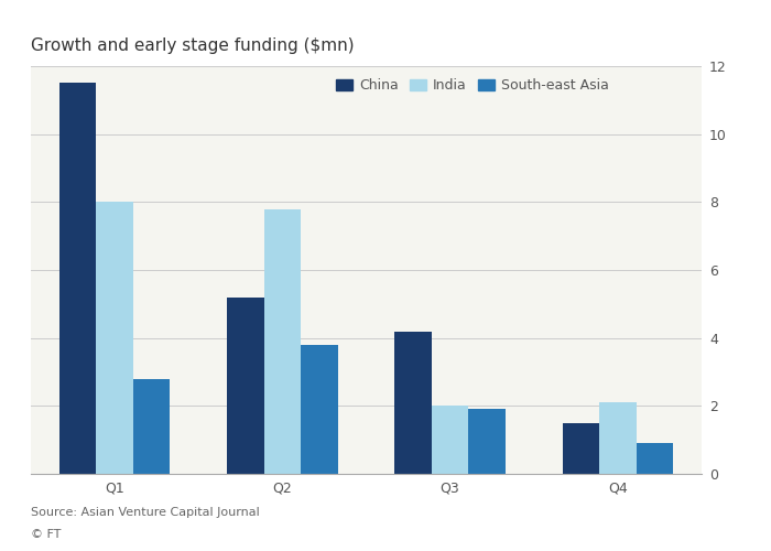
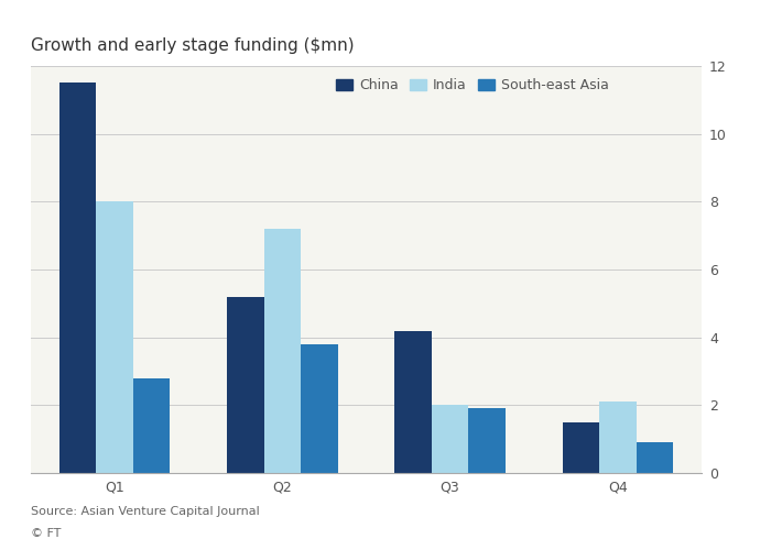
India/Q2: 7.8 -> 7.2
